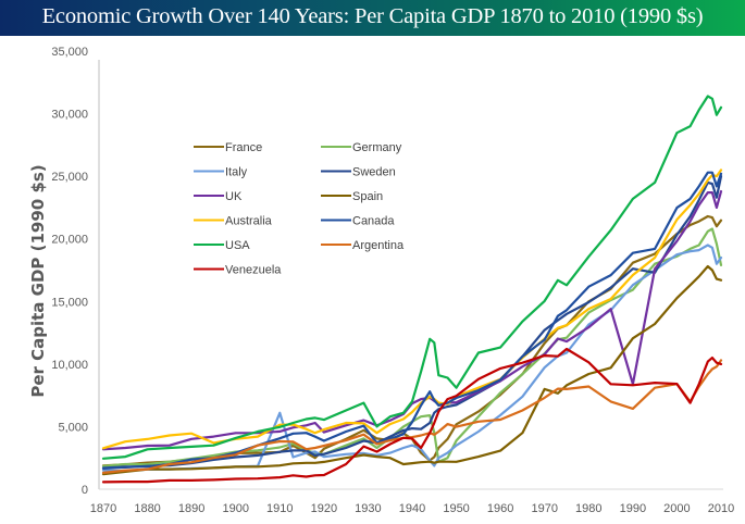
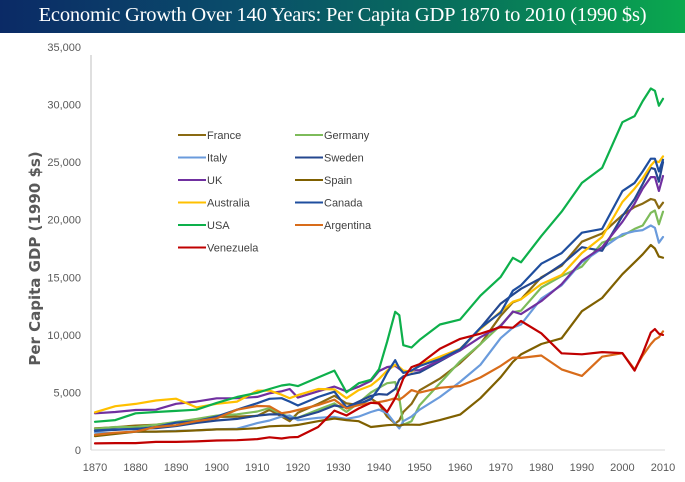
Italy/1910: 6100 -> 2300
USA/1950: 8100 -> 9600
Spain/1970: 8000 -> 6300
UK/1990: 8400 -> 16400
Germany/2010: 17900 -> 20700
